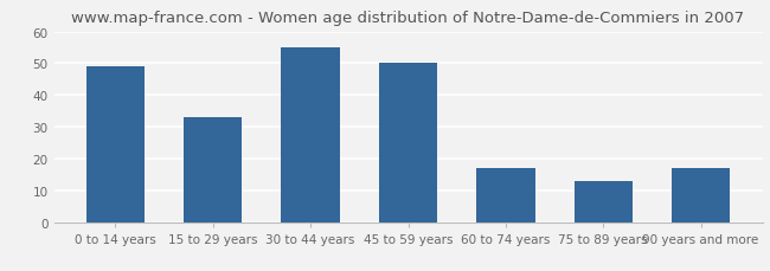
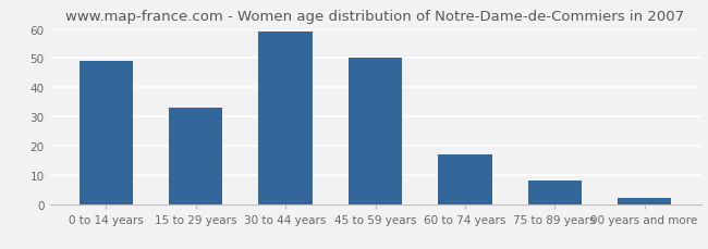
30 to 44 years: 55 -> 59
75 to 89 years: 13 -> 8
90 years and more: 17 -> 2
